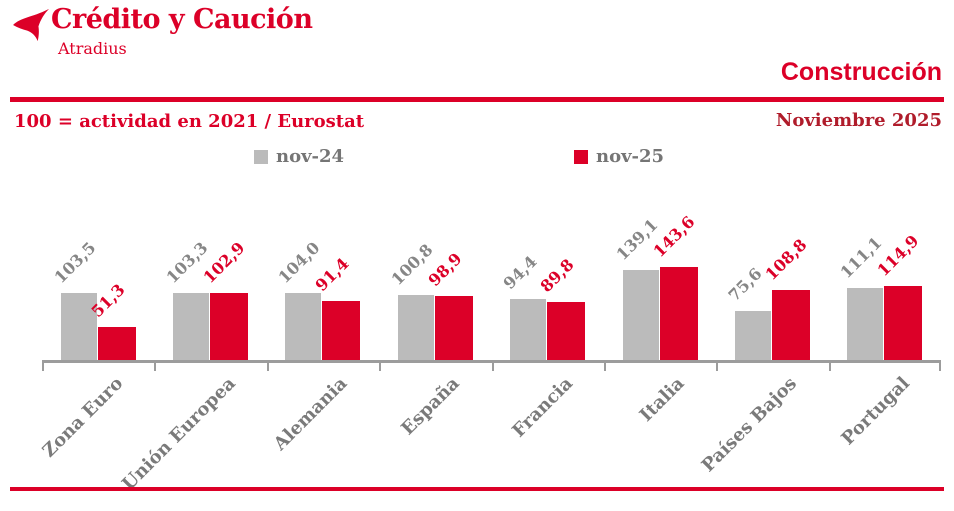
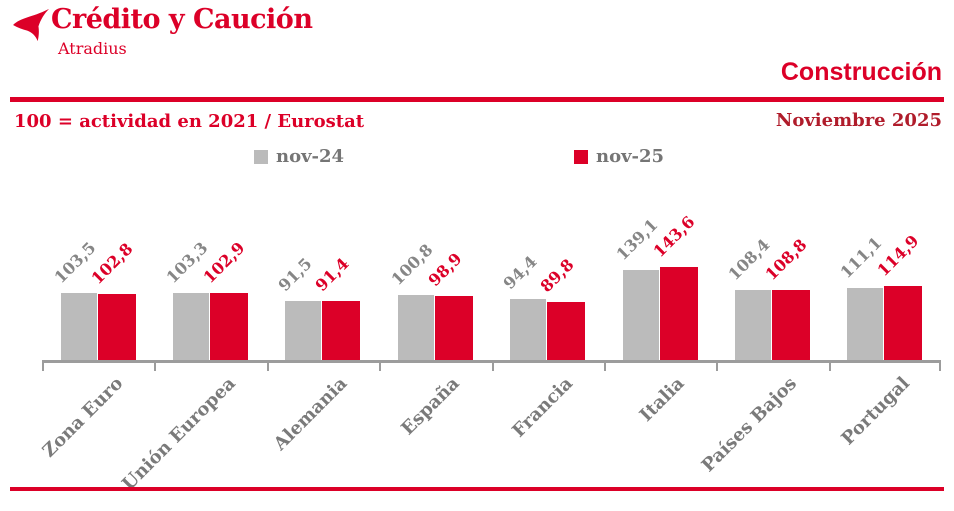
nov-25/Zona Euro: 51,3 -> 102,8
nov-24/Alemania: 104,0 -> 91,5
nov-24/Países Bajos: 75,6 -> 108,4
